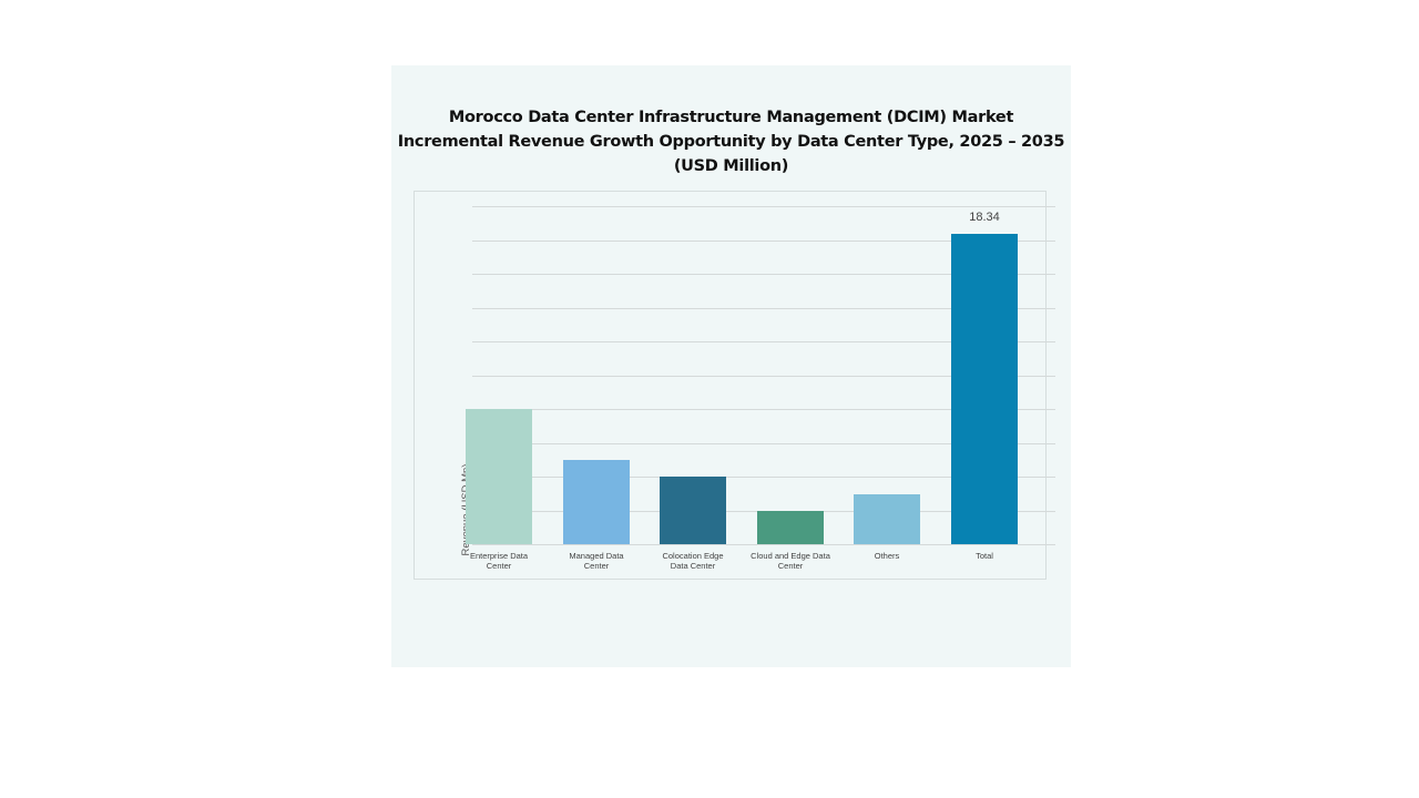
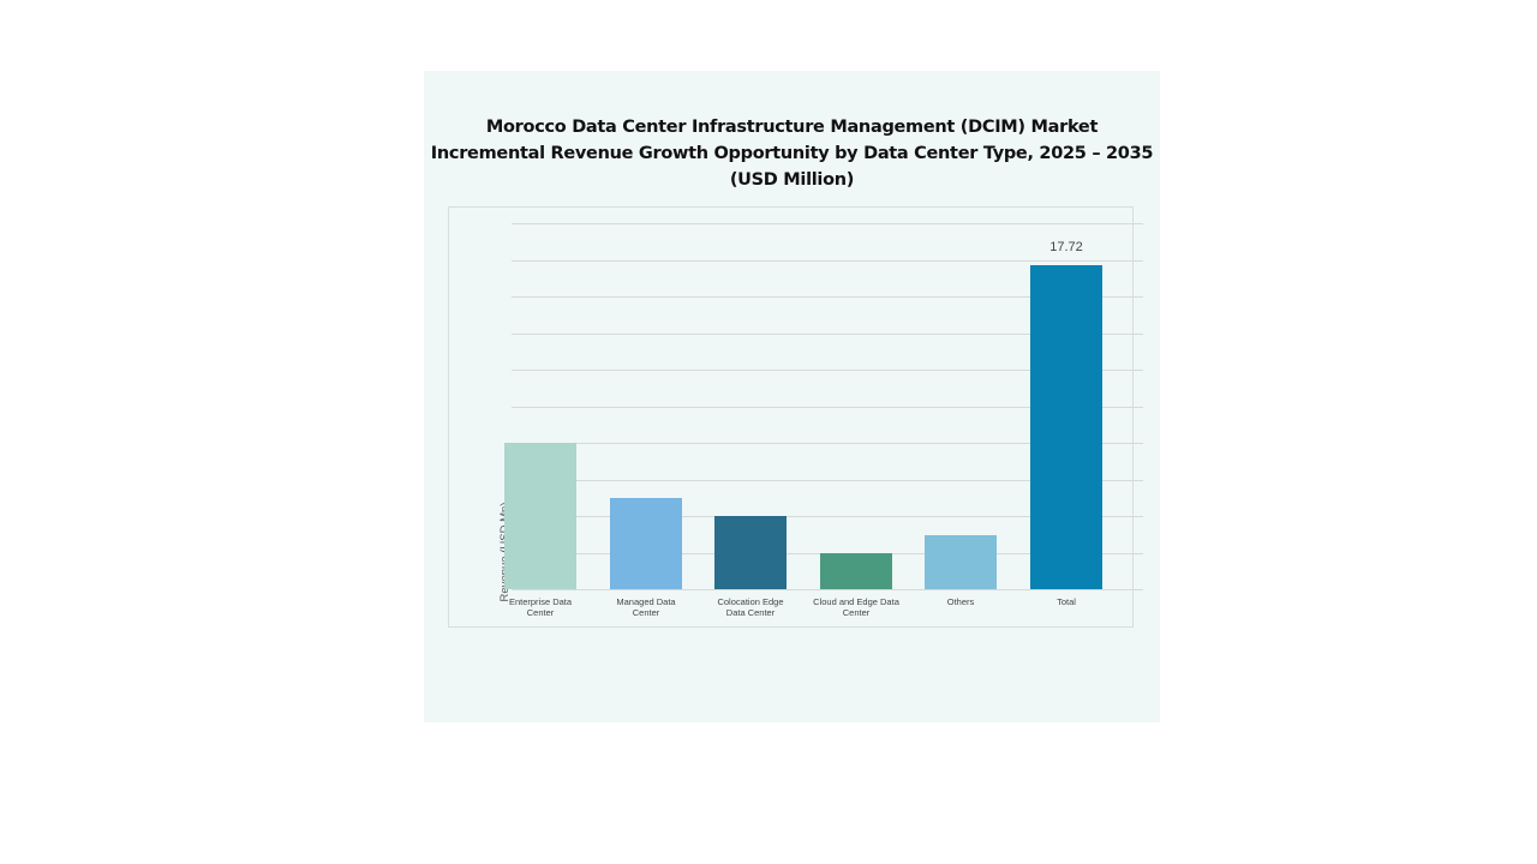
Total: 18.34 -> 17.72
